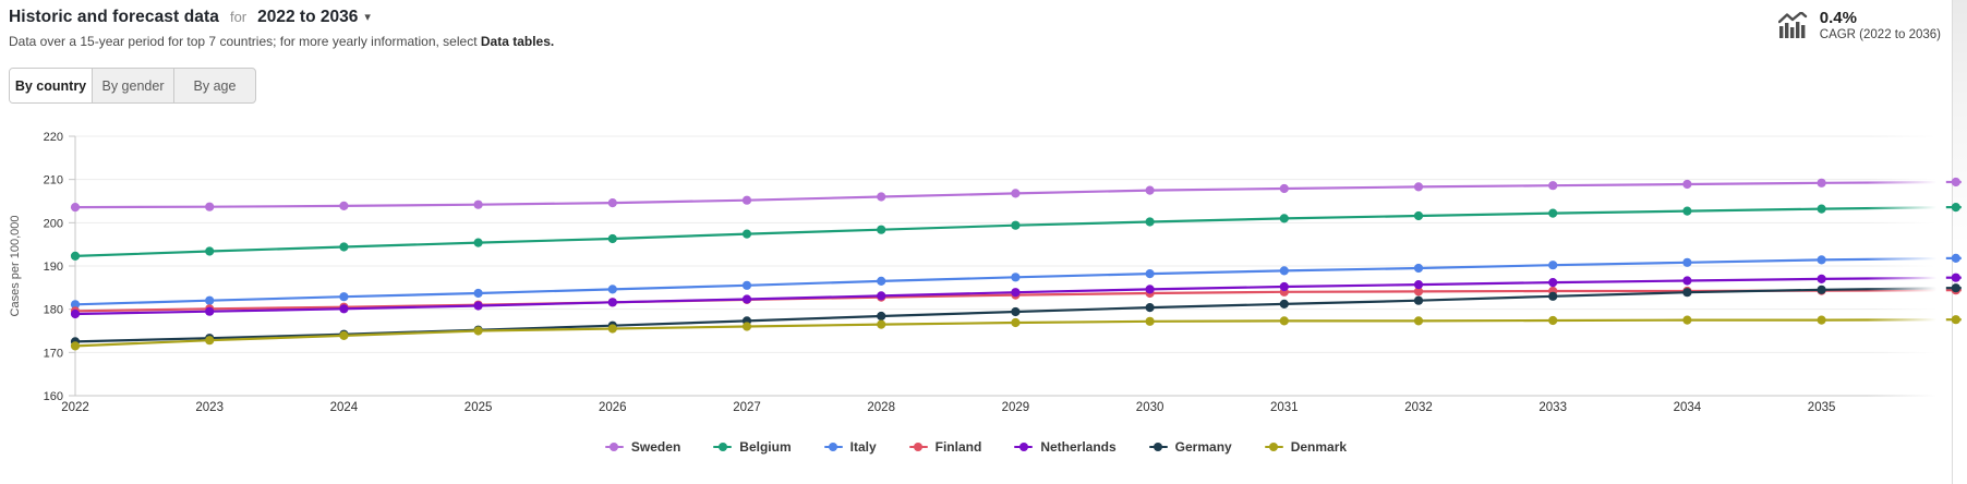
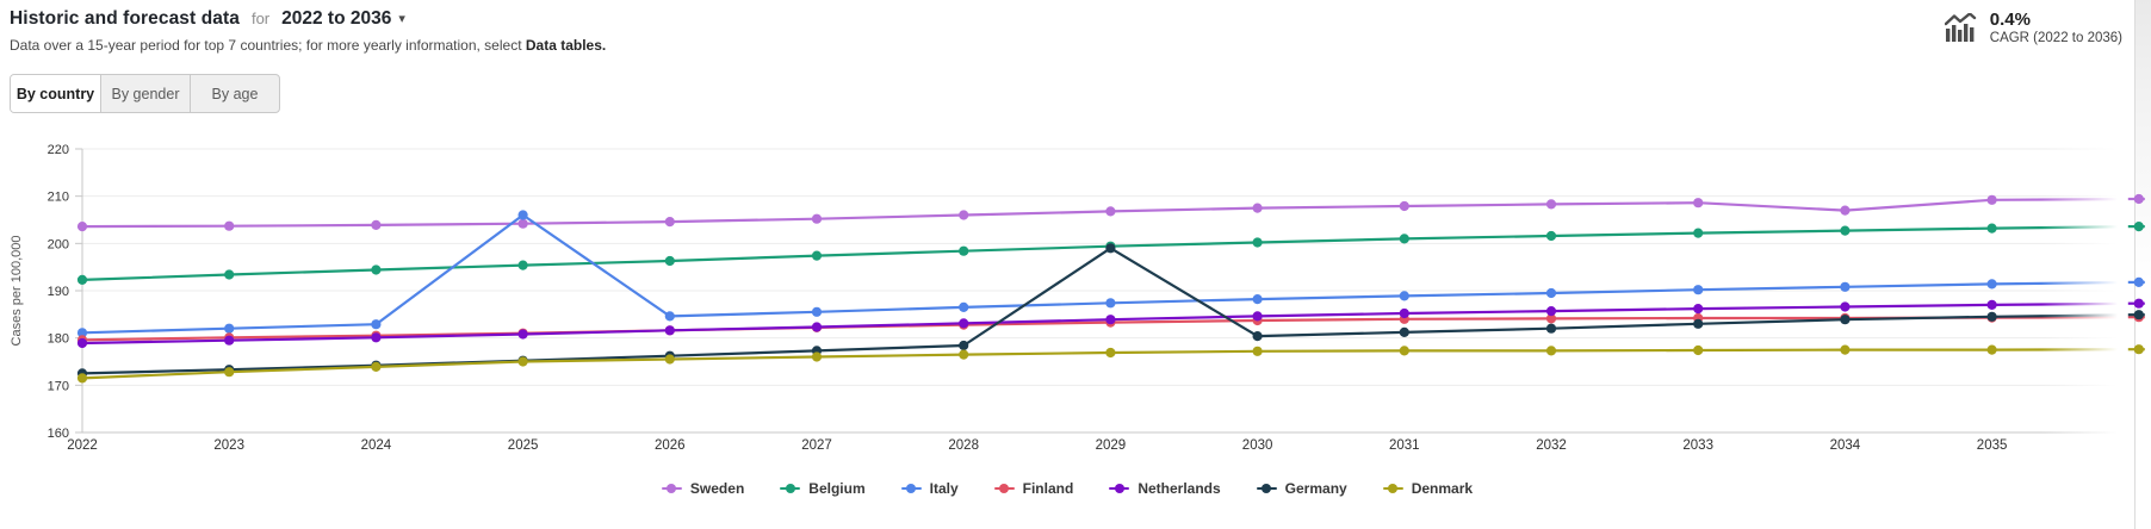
Italy/2025: 184 -> 206
Germany/2029: 179 -> 199
Sweden/2034: 209 -> 207
